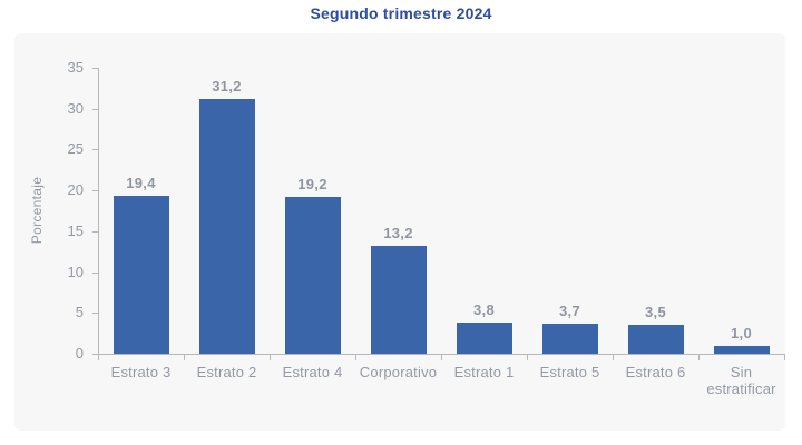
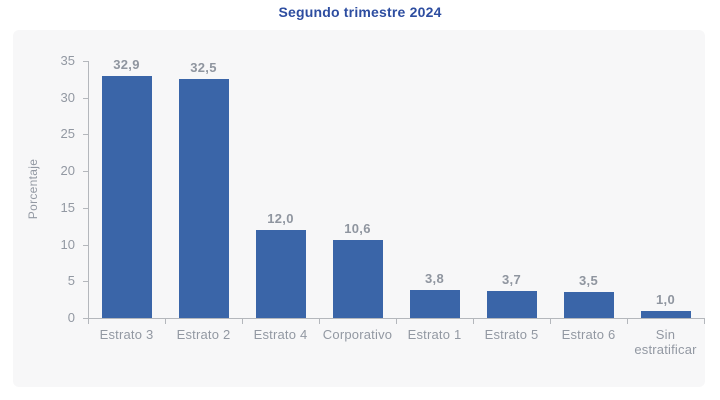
Estrato 3: 19,4 -> 32,9
Estrato 2: 31,2 -> 32,5
Estrato 4: 19,2 -> 12,0
Corporativo: 13,2 -> 10,6
